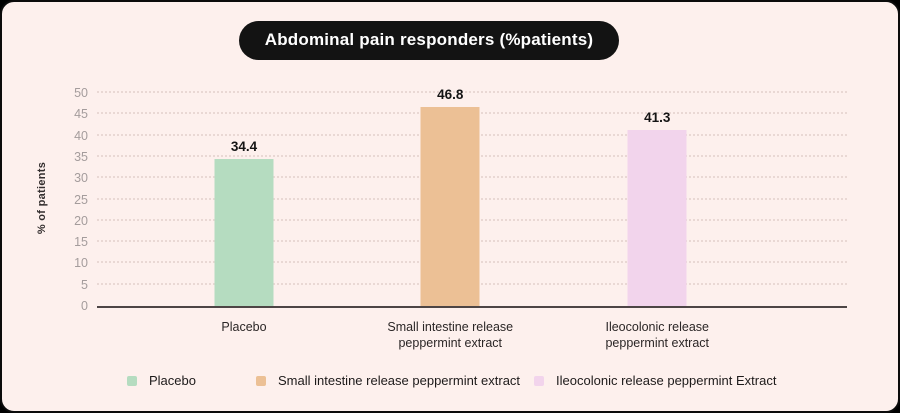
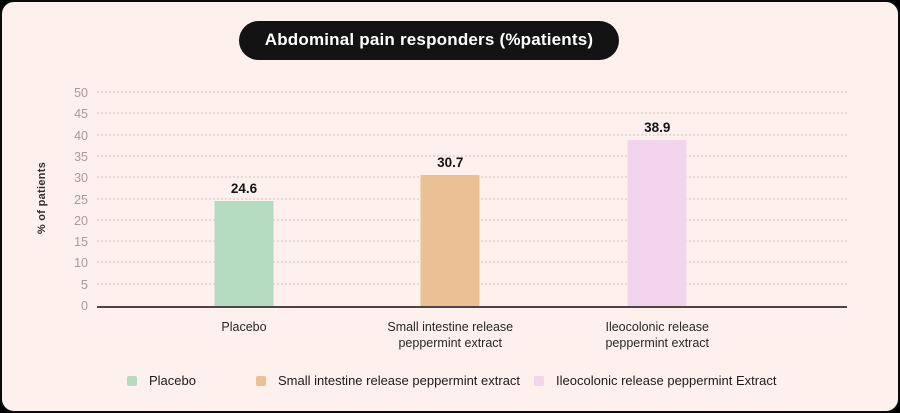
Placebo: 34.4 -> 24.6
Small intestine release peppermint extract: 46.8 -> 30.7
Ileocolonic release peppermint extract: 41.3 -> 38.9
